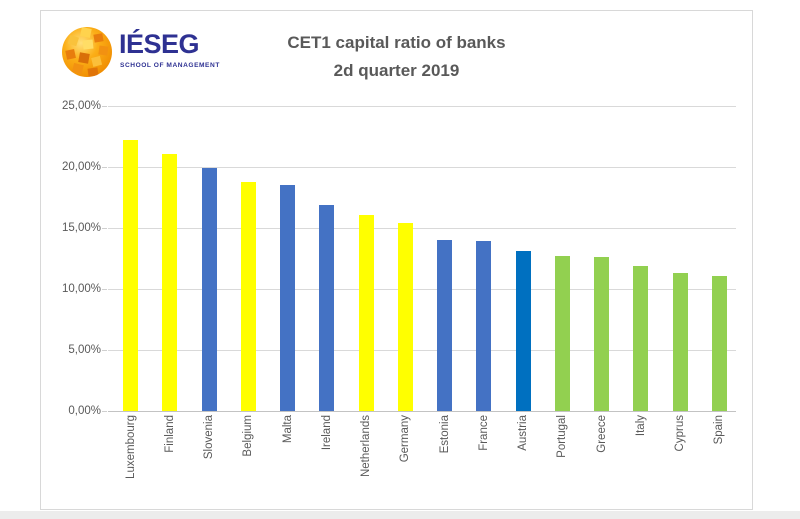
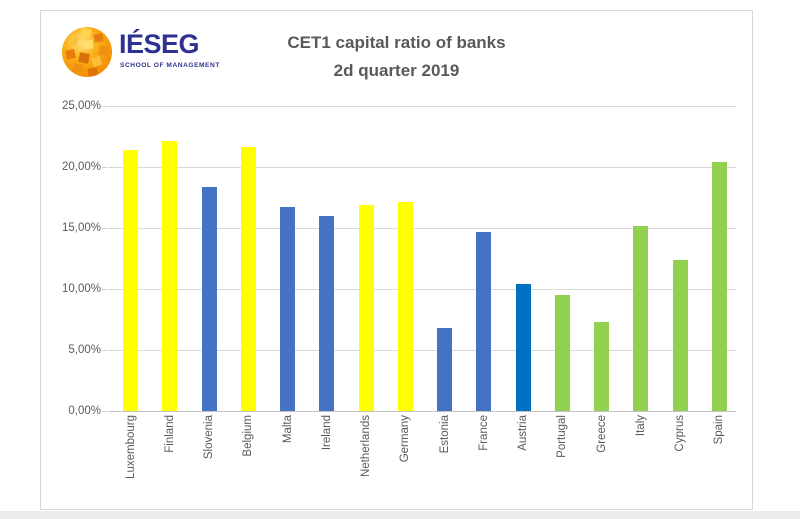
Luxembourg: 22,2% -> 21,4%
Finland: 21,1% -> 22,1%
Slovenia: 19,9% -> 18,4%
Belgium: 18,8% -> 21,6%
Malta: 18,5% -> 16,7%
Ireland: 16,9% -> 16,0%
Netherlands: 16,1% -> 16,9%
Germany: 15,4% -> 17,1%
Estonia: 14,0% -> 6,8%
France: 13,9% -> 14,7%
Austria: 13,1% -> 10,4%
Portugal: 12,7% -> 9,5%
Greece: 12,6% -> 7,3%
Italy: 11,9% -> 15,2%
Cyprus: 11,3% -> 12,4%
Spain: 11,1% -> 20,4%
